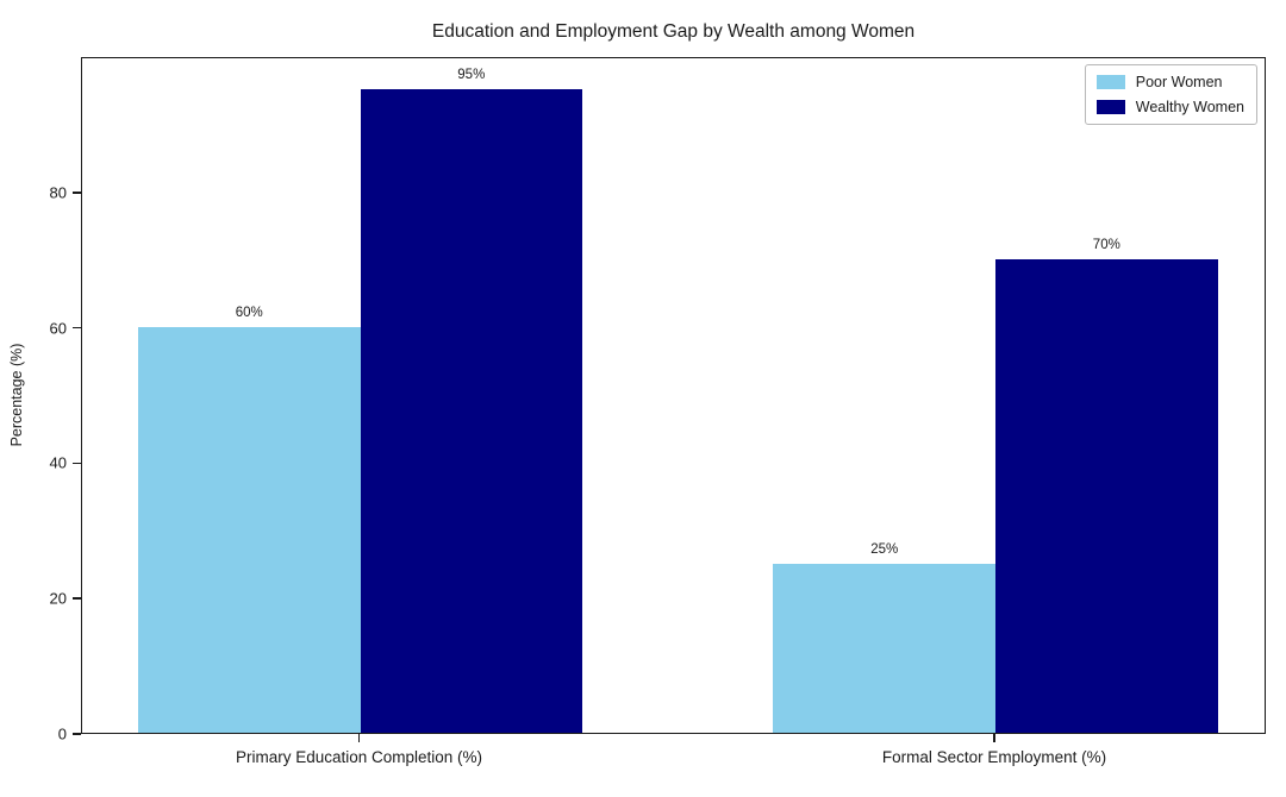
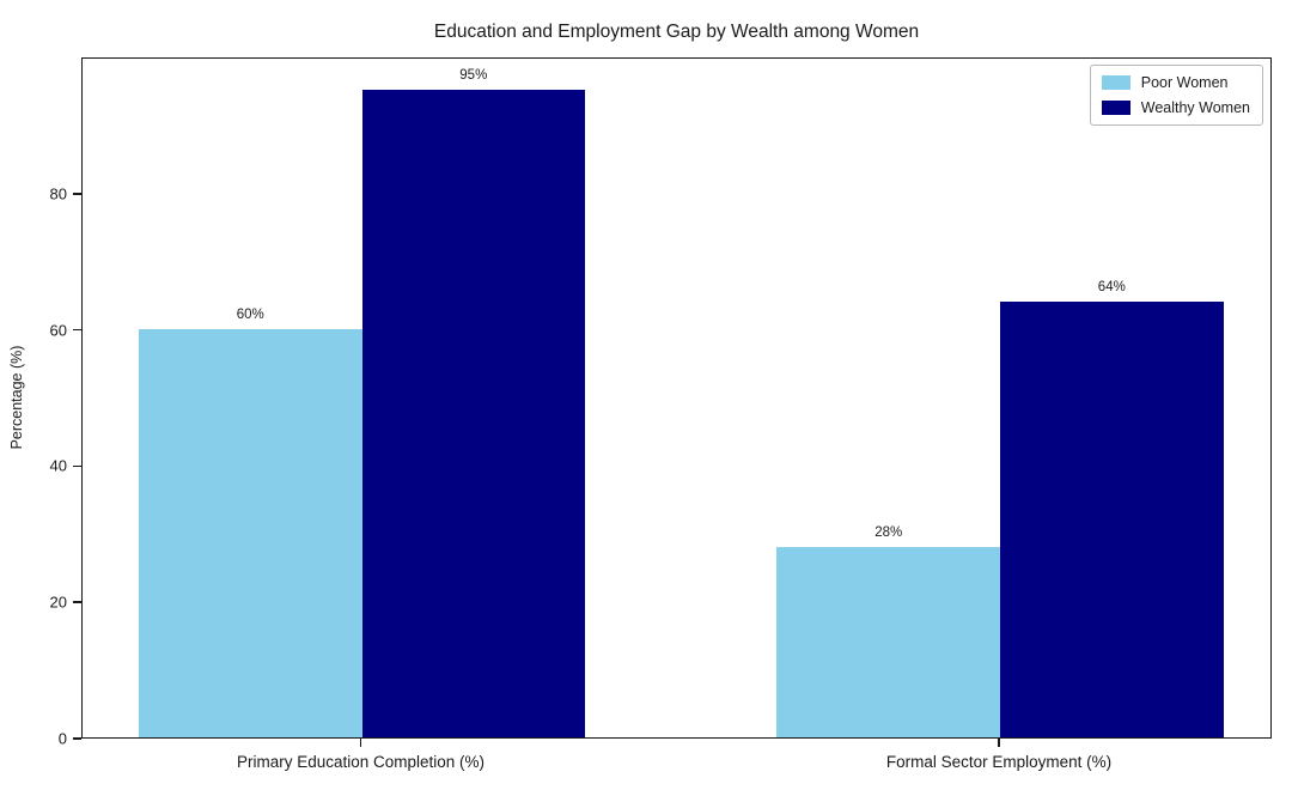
Poor Women/Formal Sector Employment (%): 25% -> 28%
Wealthy Women/Formal Sector Employment (%): 70% -> 64%
